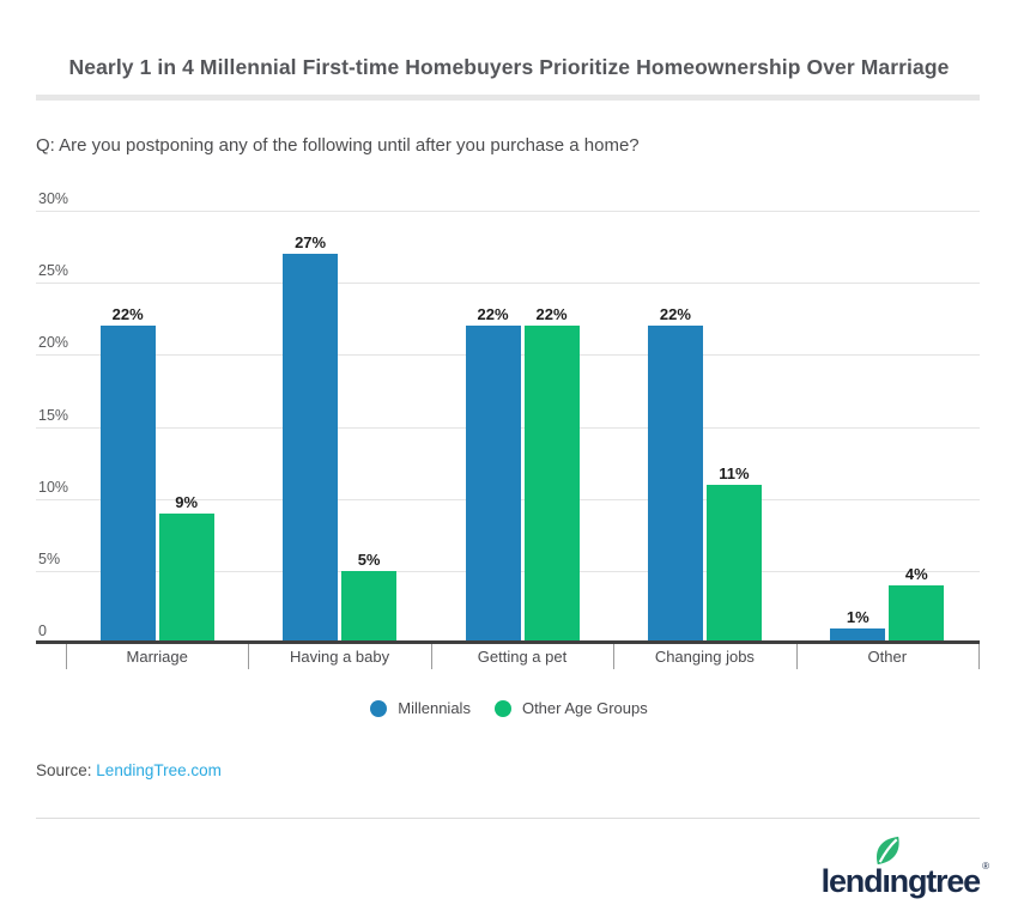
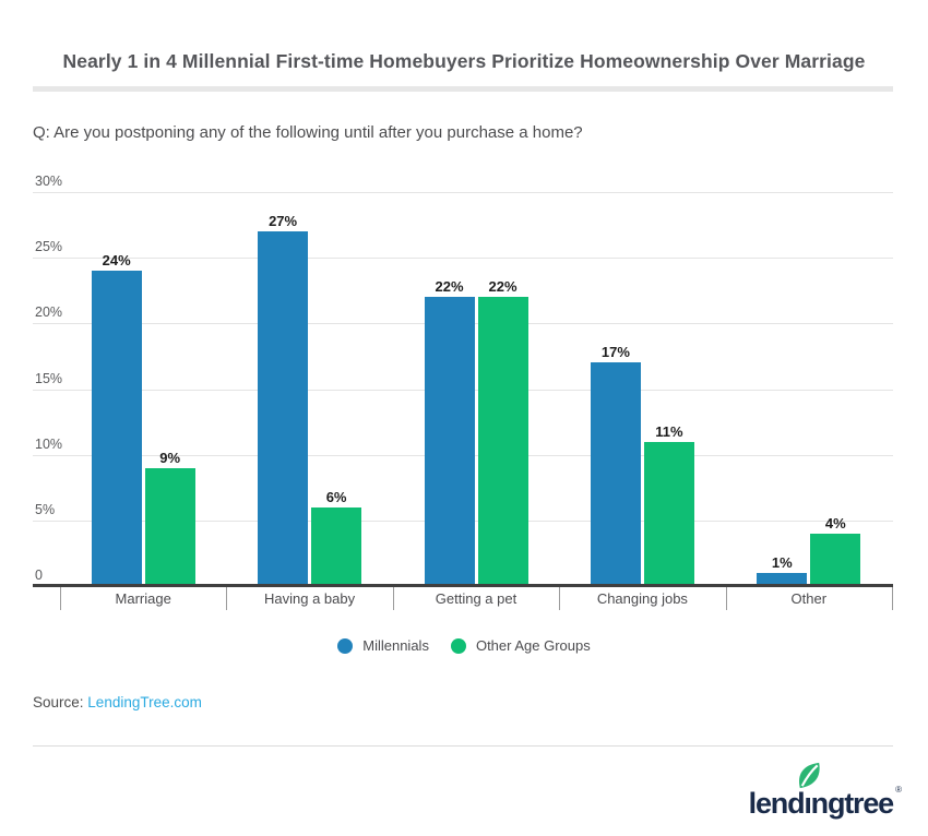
Millennials/Marriage: 22% -> 24%
Other Age Groups/Having a baby: 5% -> 6%
Millennials/Changing jobs: 22% -> 17%
